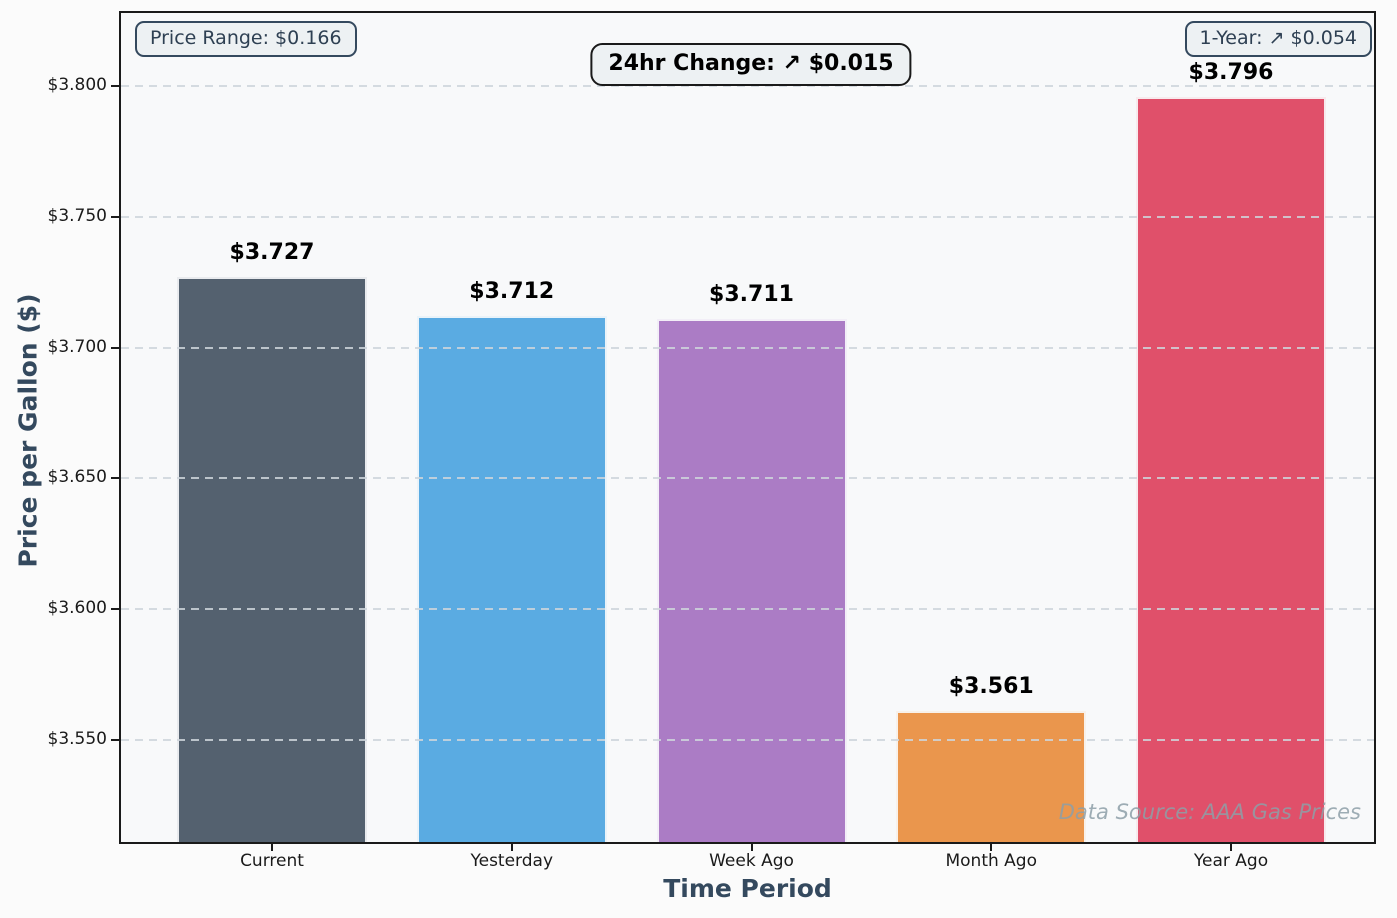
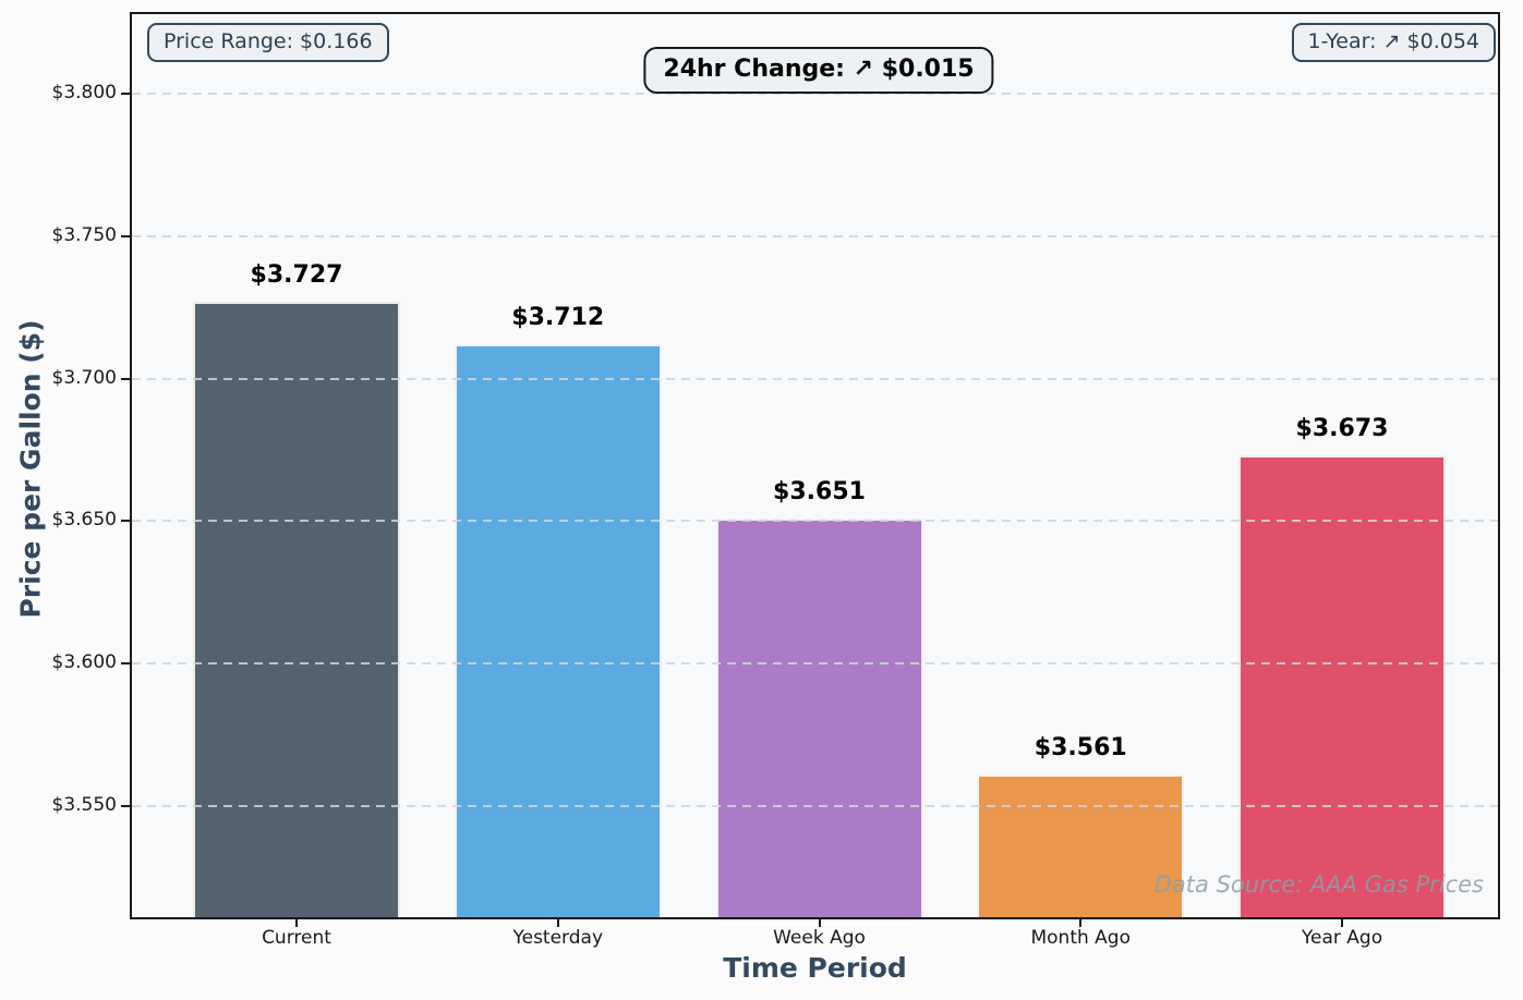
Week Ago: $3.711 -> $3.651
Year Ago: $3.796 -> $3.673
